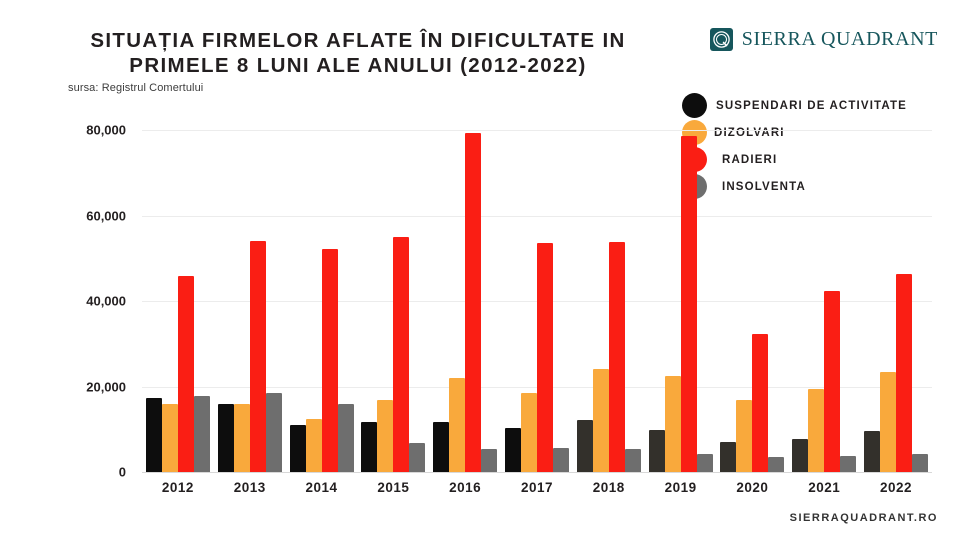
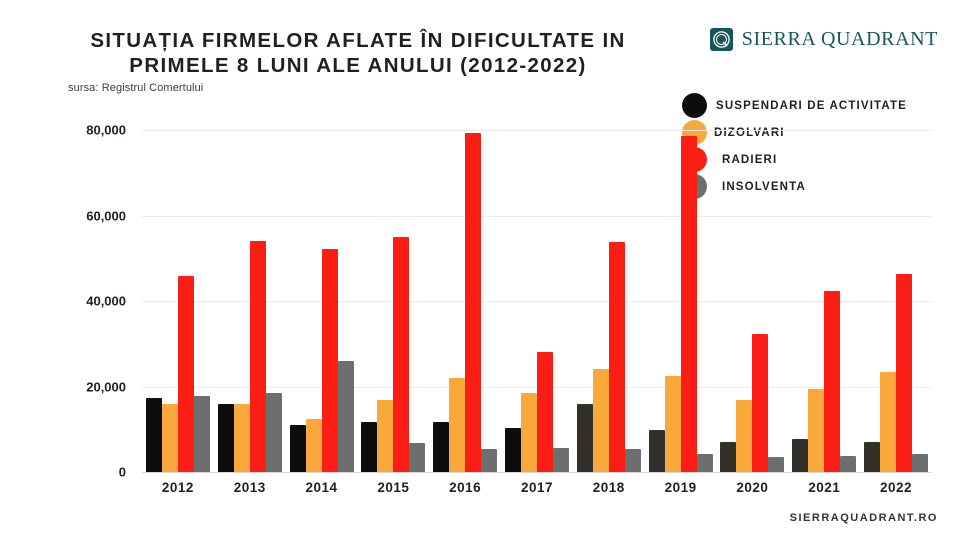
INSOLVENTA/2014: 16000 -> 26000
RADIERI/2017: 54000 -> 28000
SUSPENDARI DE ACTIVITATE/2018: 12000 -> 16000
SUSPENDARI DE ACTIVITATE/2022: 10000 -> 7000
